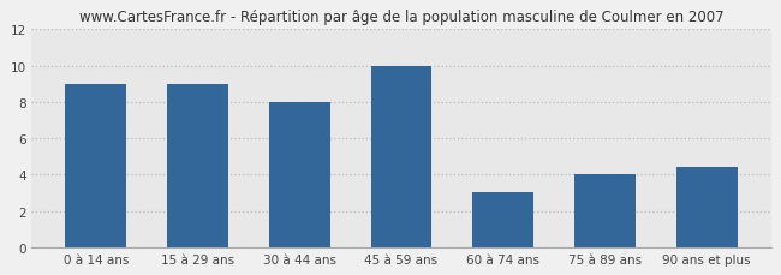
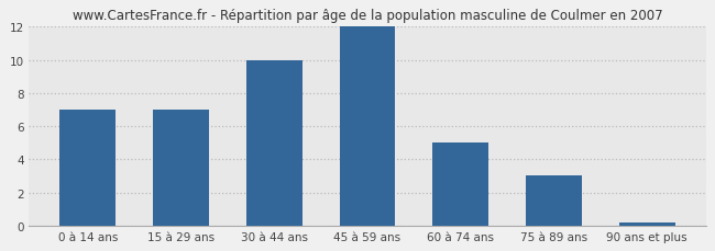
0 à 14 ans: 9.0 -> 7.0
15 à 29 ans: 9.0 -> 7.0
30 à 44 ans: 8.0 -> 10.0
45 à 59 ans: 10.0 -> 12.0
60 à 74 ans: 3.0 -> 5.0
75 à 89 ans: 4.0 -> 3.0
90 ans et plus: 4.4 -> 0.2
